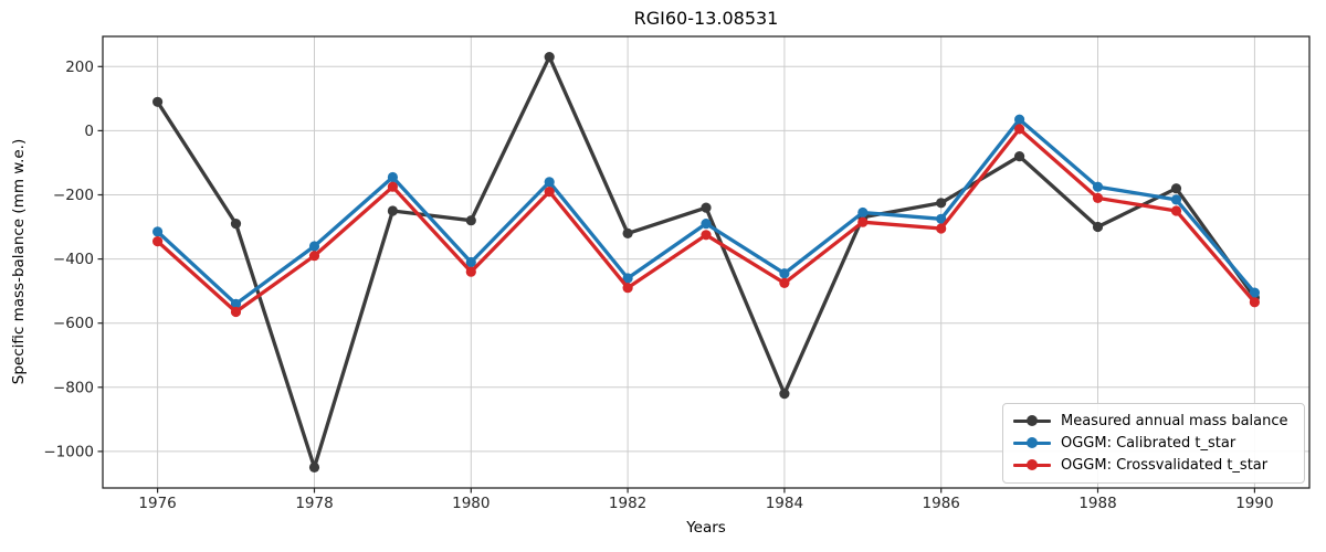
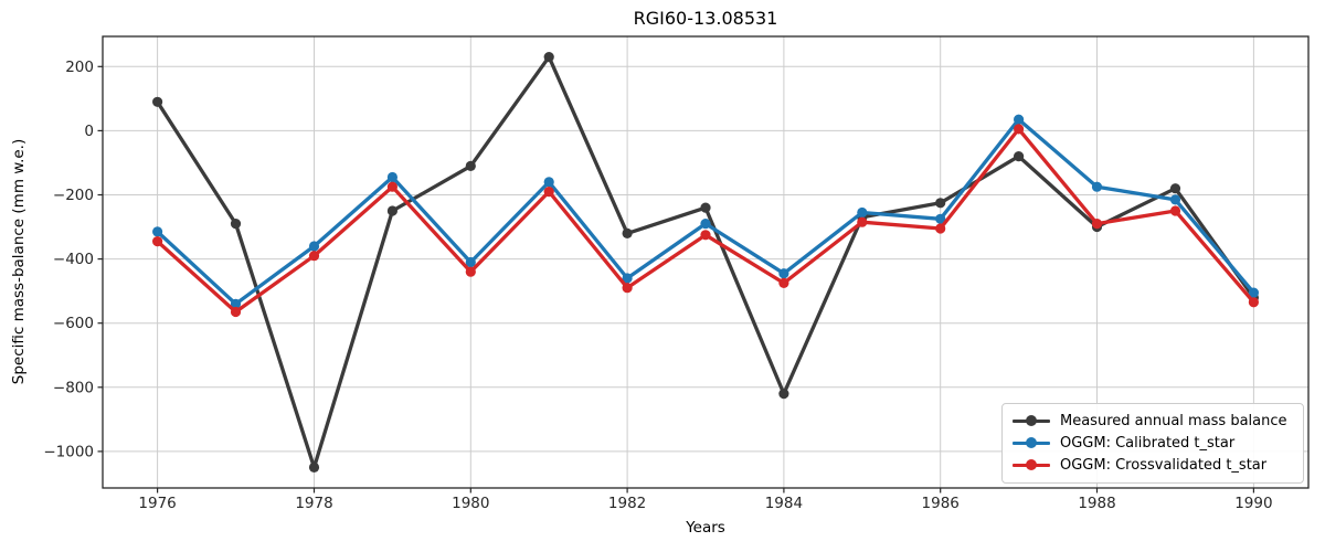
Measured annual mass balance/1980: -280 -> -110
OGGM: Crossvalidated t_star/1988: -210 -> -290
